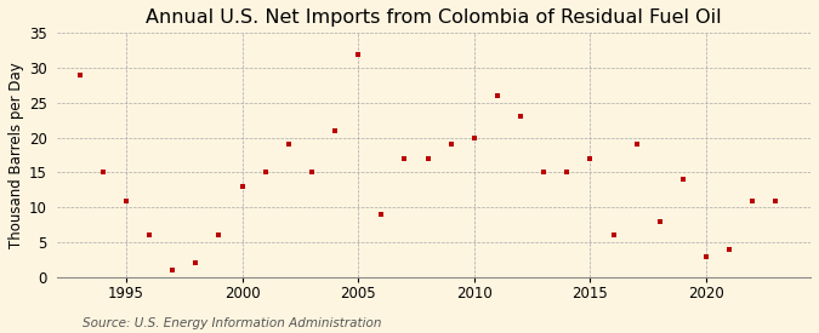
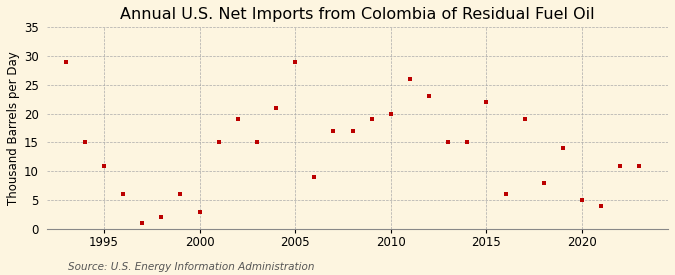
2000: 13 -> 3
2005: 32 -> 29
2015: 17 -> 22
2020: 3 -> 5
